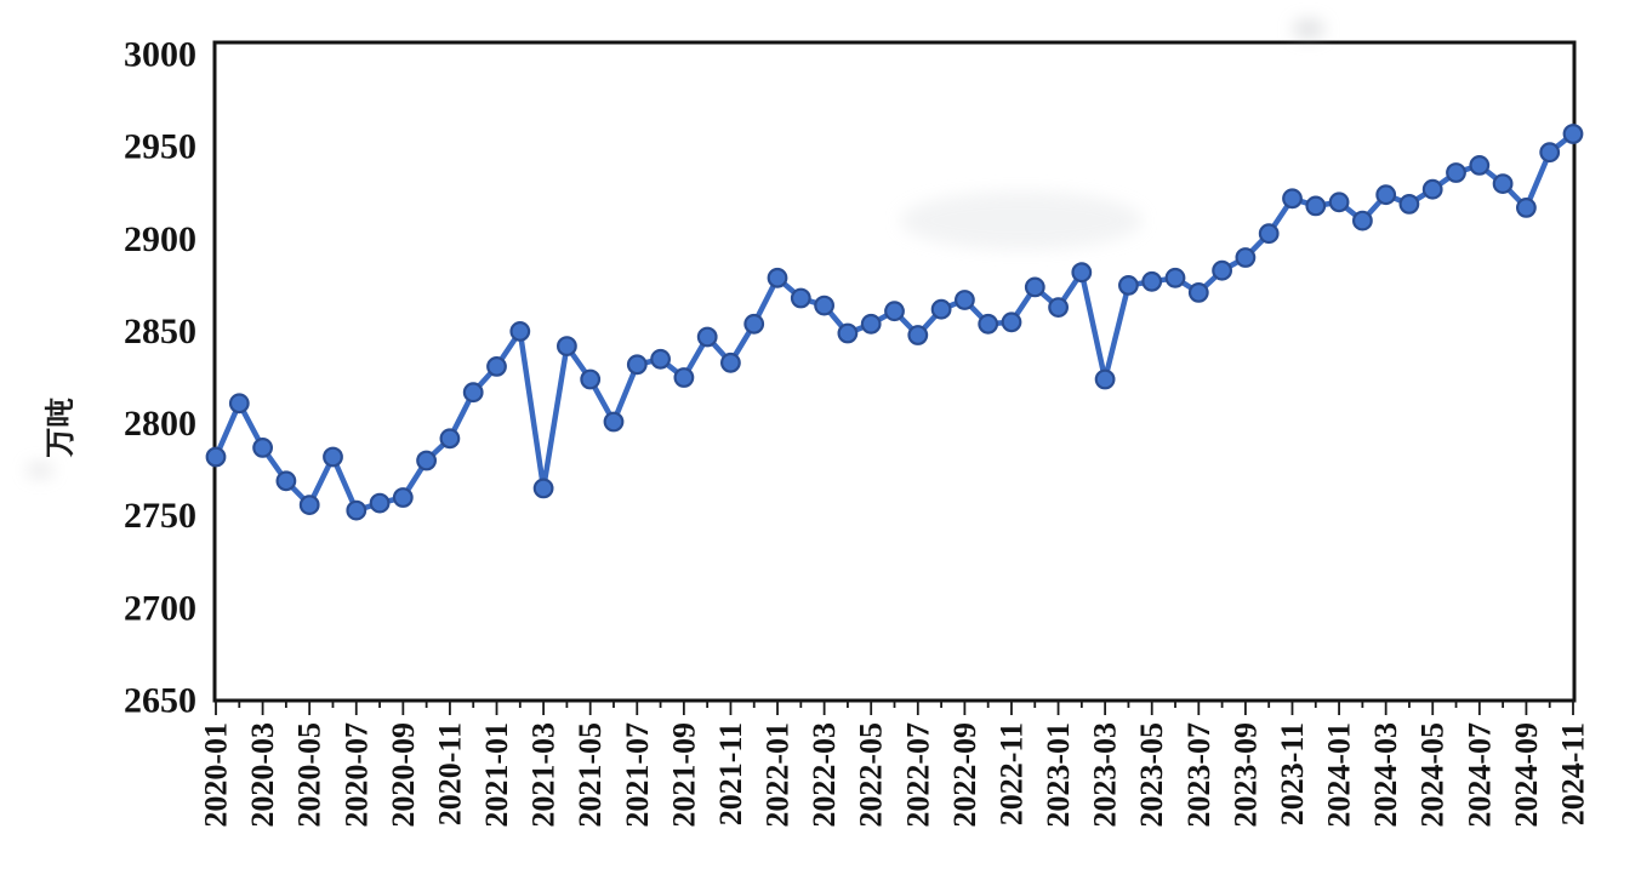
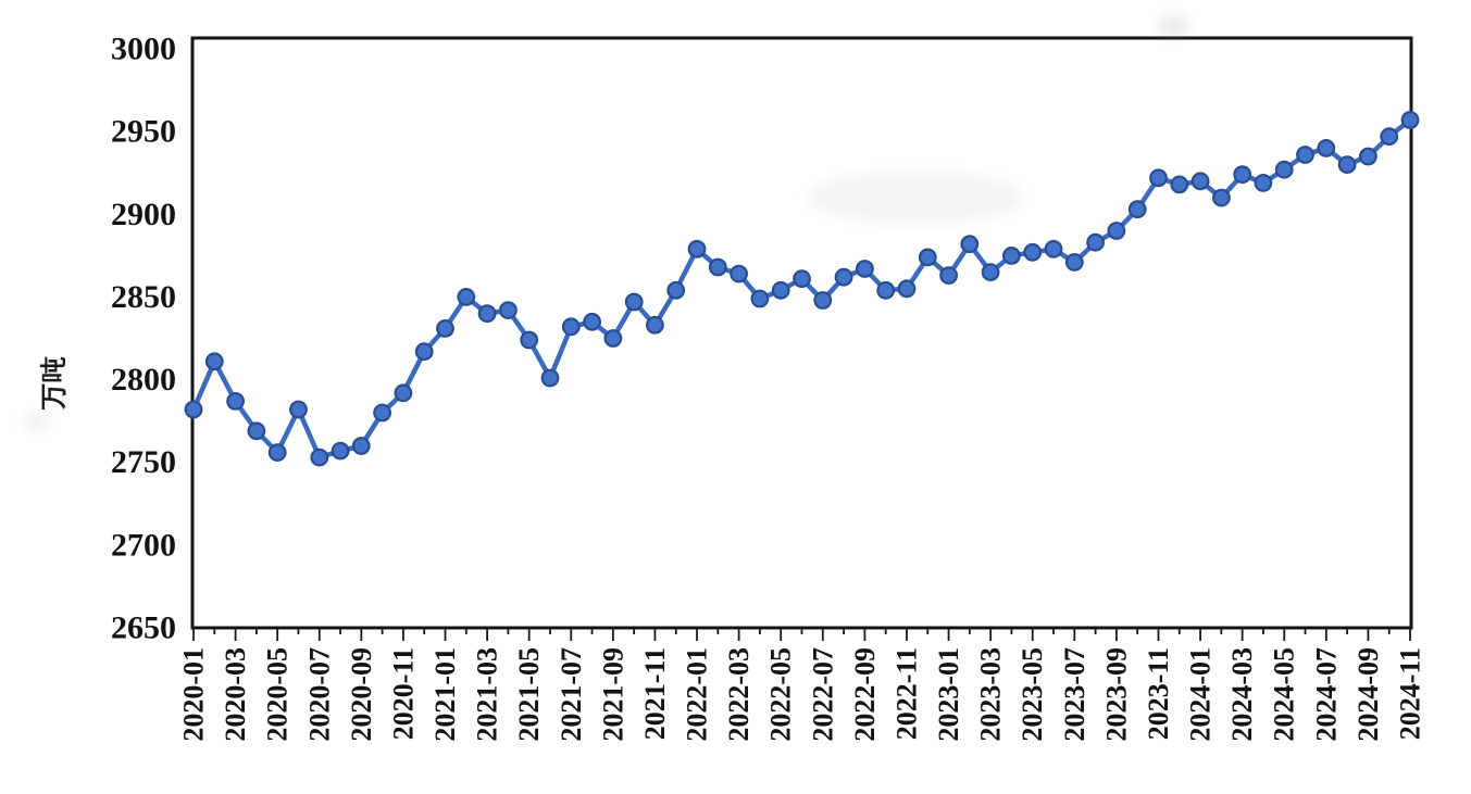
2021-03: 2765 -> 2840
2023-03: 2824 -> 2865
2024-09: 2917 -> 2935
